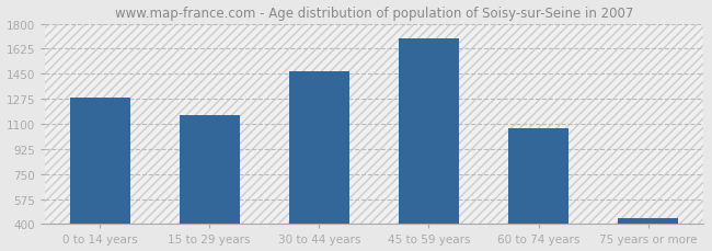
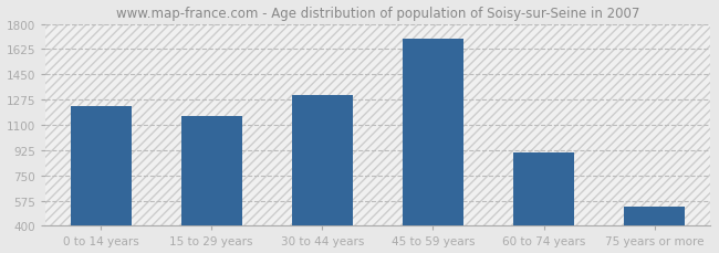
0 to 14 years: 1280 -> 1230
30 to 44 years: 1470 -> 1310
60 to 74 years: 1070 -> 910
75 years or more: 440 -> 530
